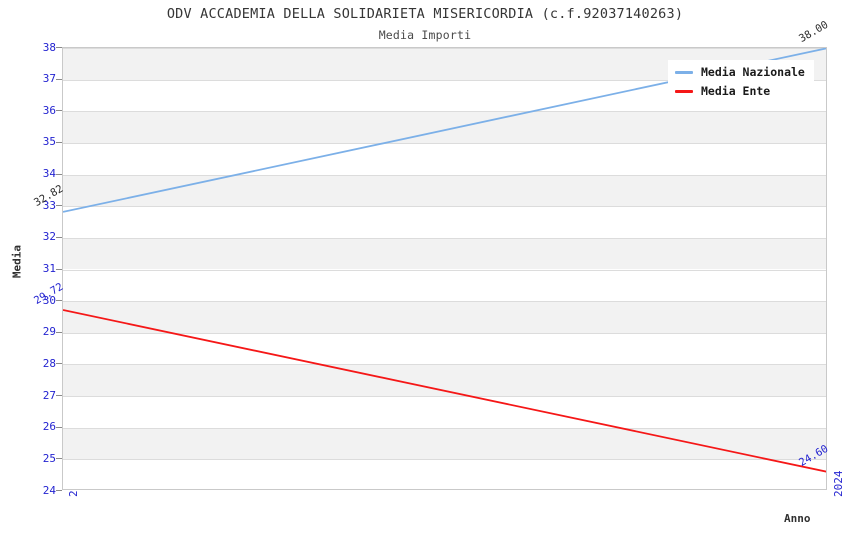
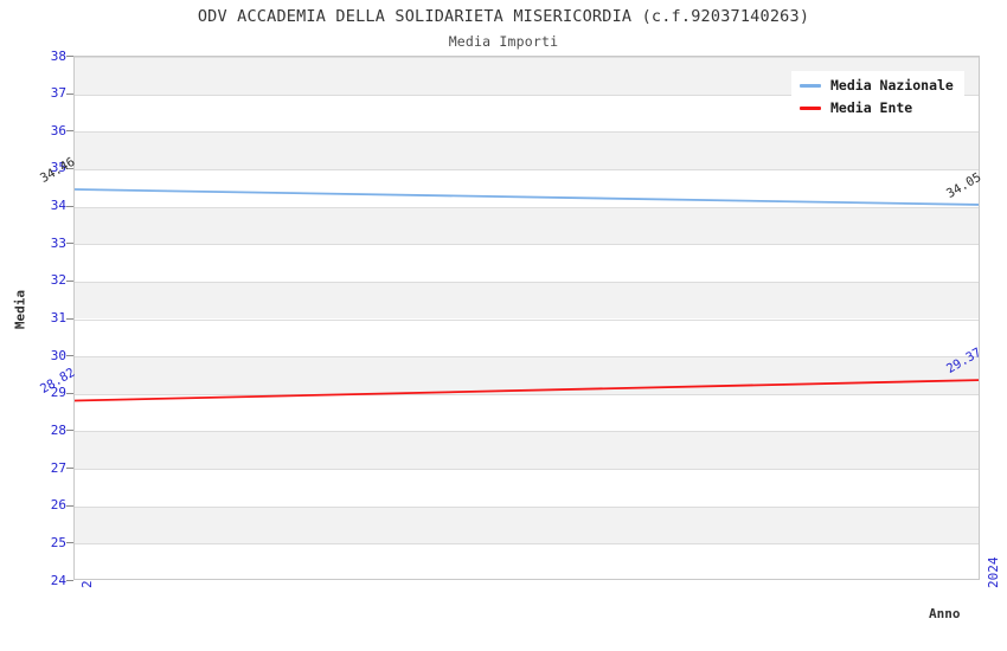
Media Nazionale/2023: 32.82 -> 34.46
Media Ente/2023: 29.72 -> 28.82
Media Nazionale/2024: 38.00 -> 34.05
Media Ente/2024: 24.60 -> 29.37
